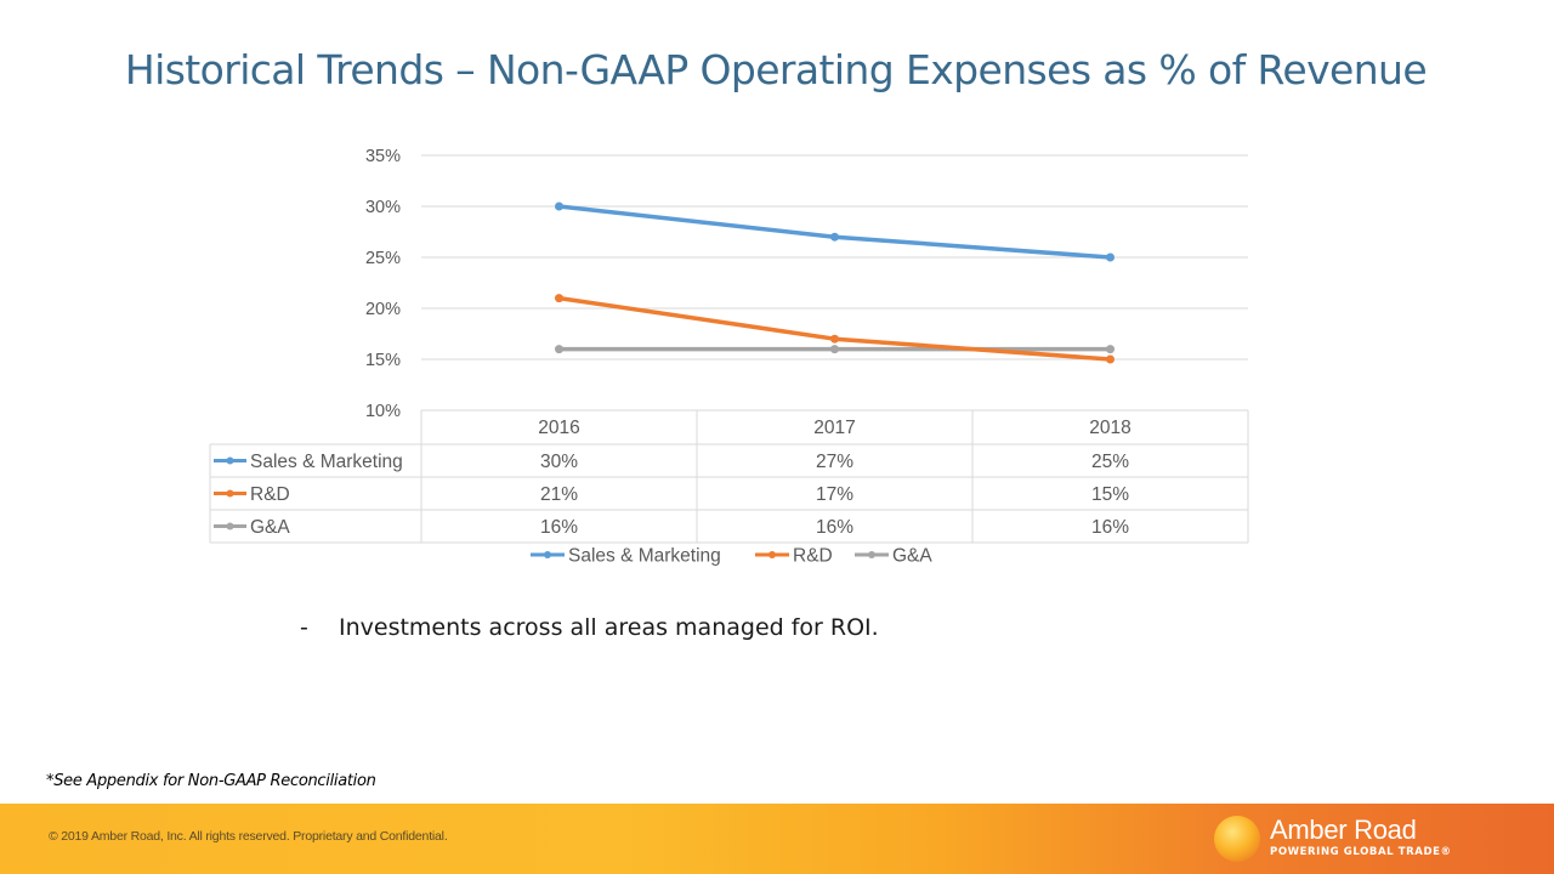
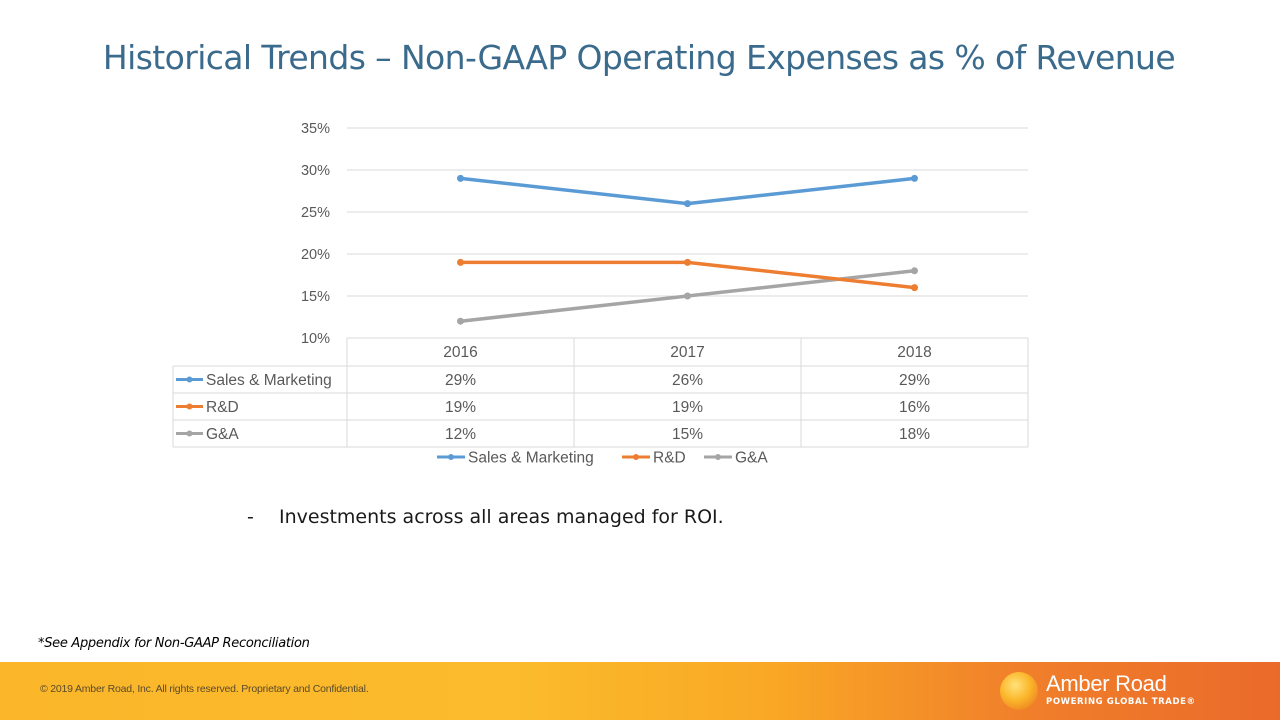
Sales & Marketing/2016: 30% -> 29%
R&D/2016: 21% -> 19%
G&A/2016: 16% -> 12%
Sales & Marketing/2017: 27% -> 26%
R&D/2017: 17% -> 19%
G&A/2017: 16% -> 15%
Sales & Marketing/2018: 25% -> 29%
R&D/2018: 15% -> 16%
G&A/2018: 16% -> 18%
